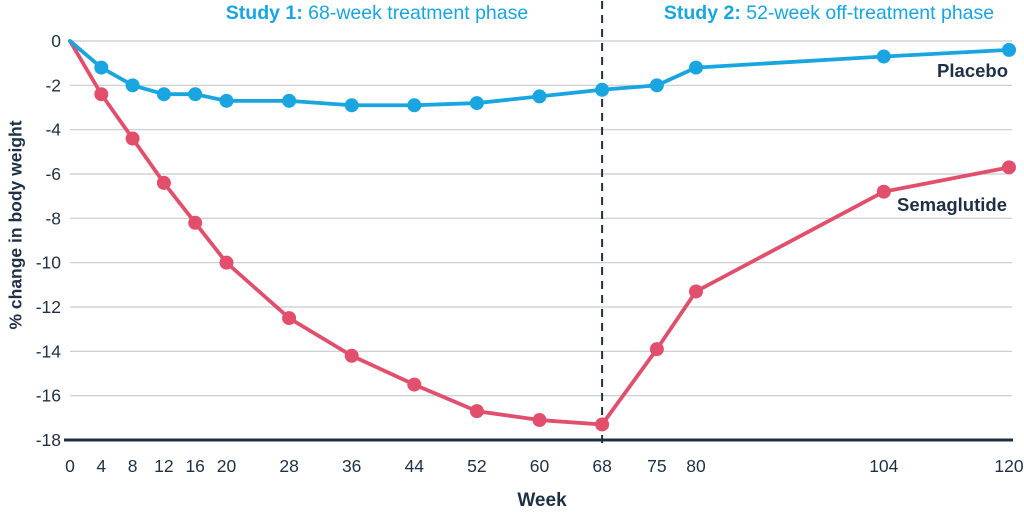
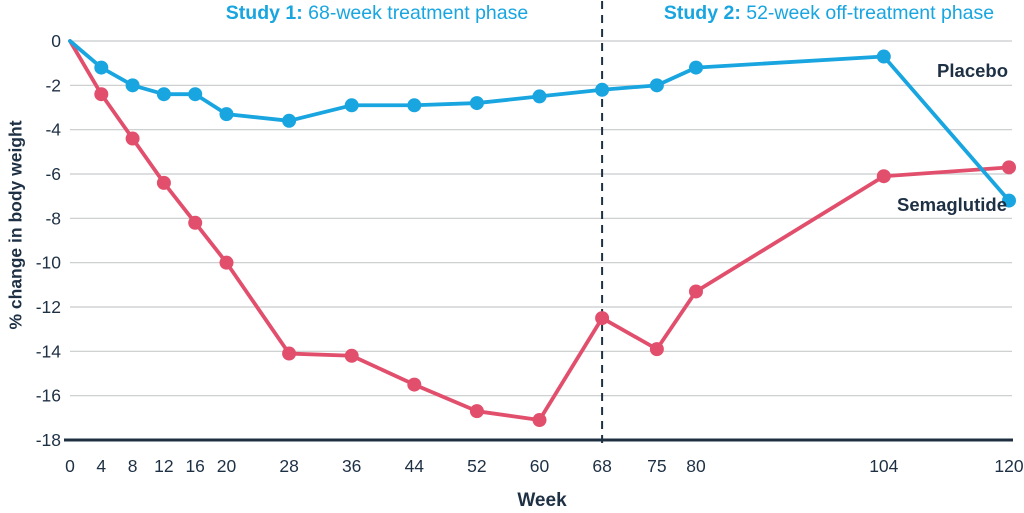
Placebo/20: -2.7 -> -3.3
Placebo/28: -2.7 -> -3.6
Semaglutide/28: -12.5 -> -14.1
Semaglutide/68: -17.3 -> -12.5
Semaglutide/104: -6.8 -> -6.1
Placebo/120: -0.4 -> -7.2
